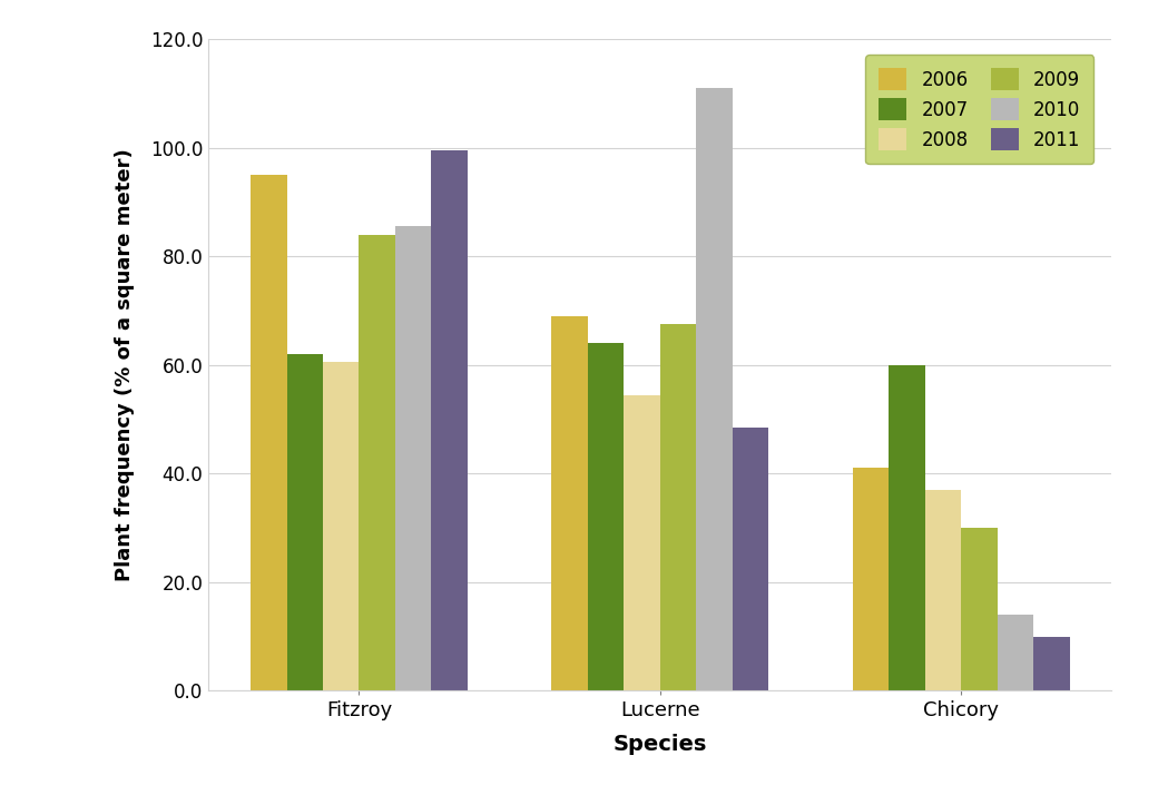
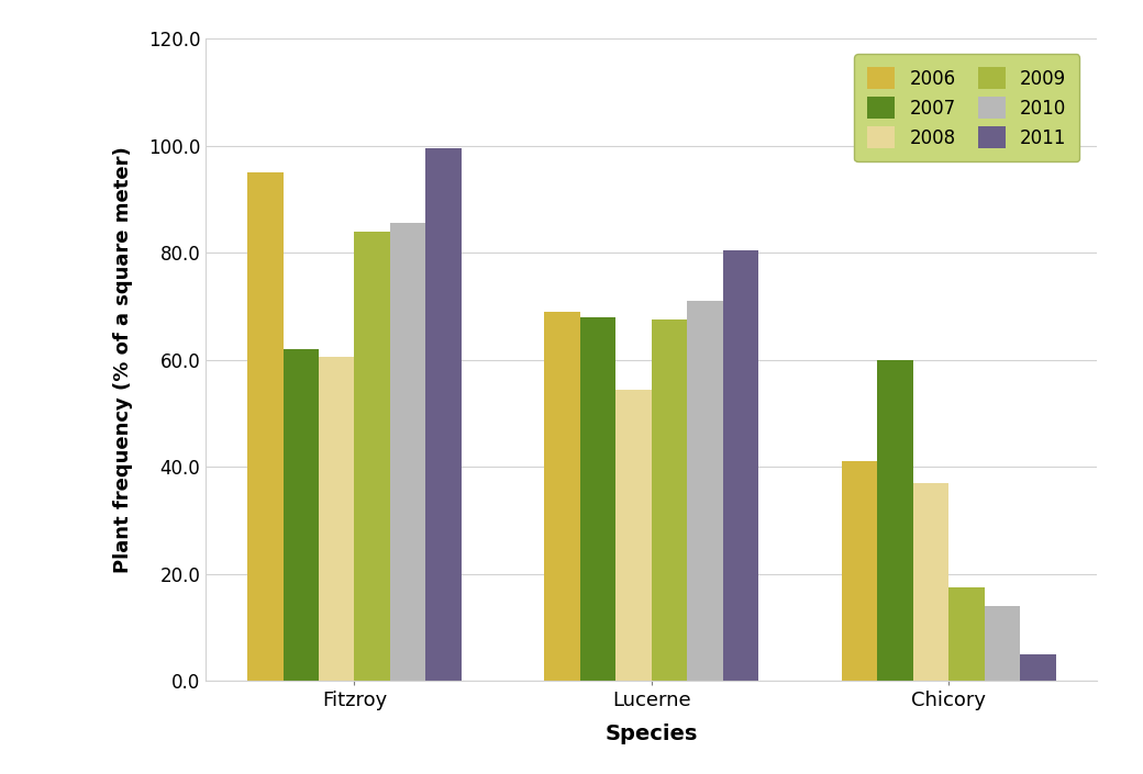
2007/Lucerne: 64 -> 68
2010/Lucerne: 111.0 -> 71.0
2011/Lucerne: 48.5 -> 80.5
2009/Chicory: 30.0 -> 17.5
2011/Chicory: 10.0 -> 5.0
